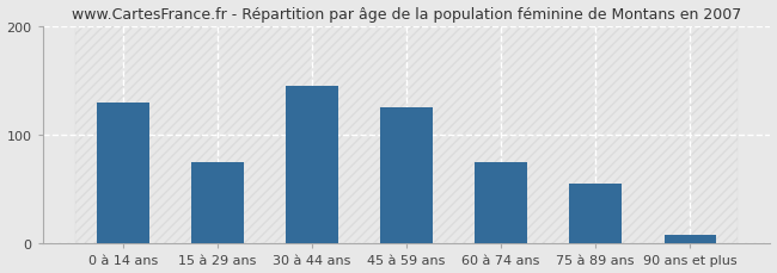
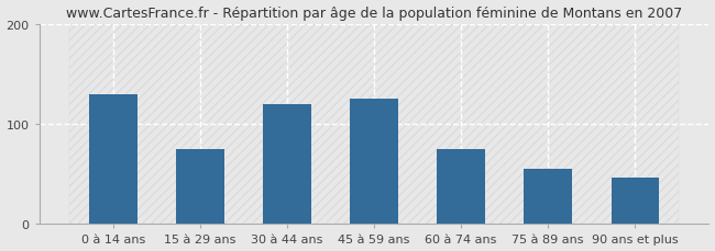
30 à 44 ans: 145 -> 120
90 ans et plus: 8 -> 46
